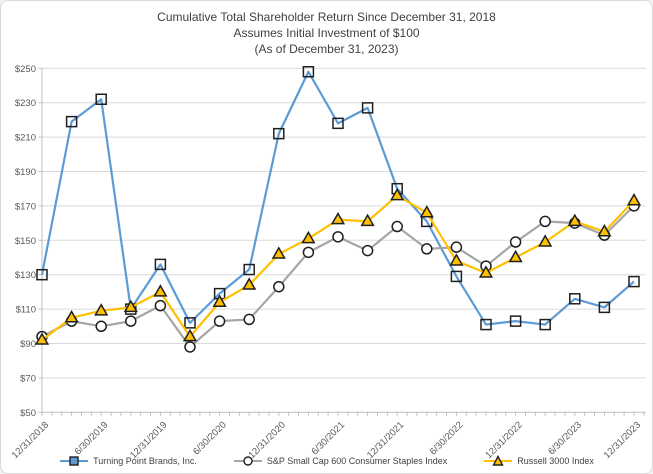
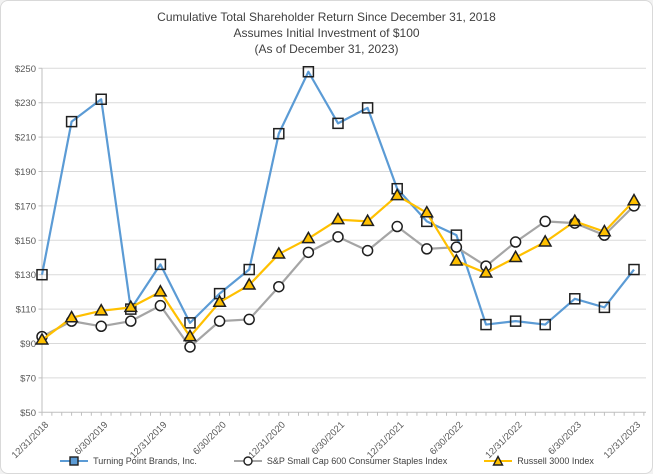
Turning Point Brands, Inc./6/30/2022: $129 -> $153
Turning Point Brands, Inc./12/31/2023: $126 -> $133
